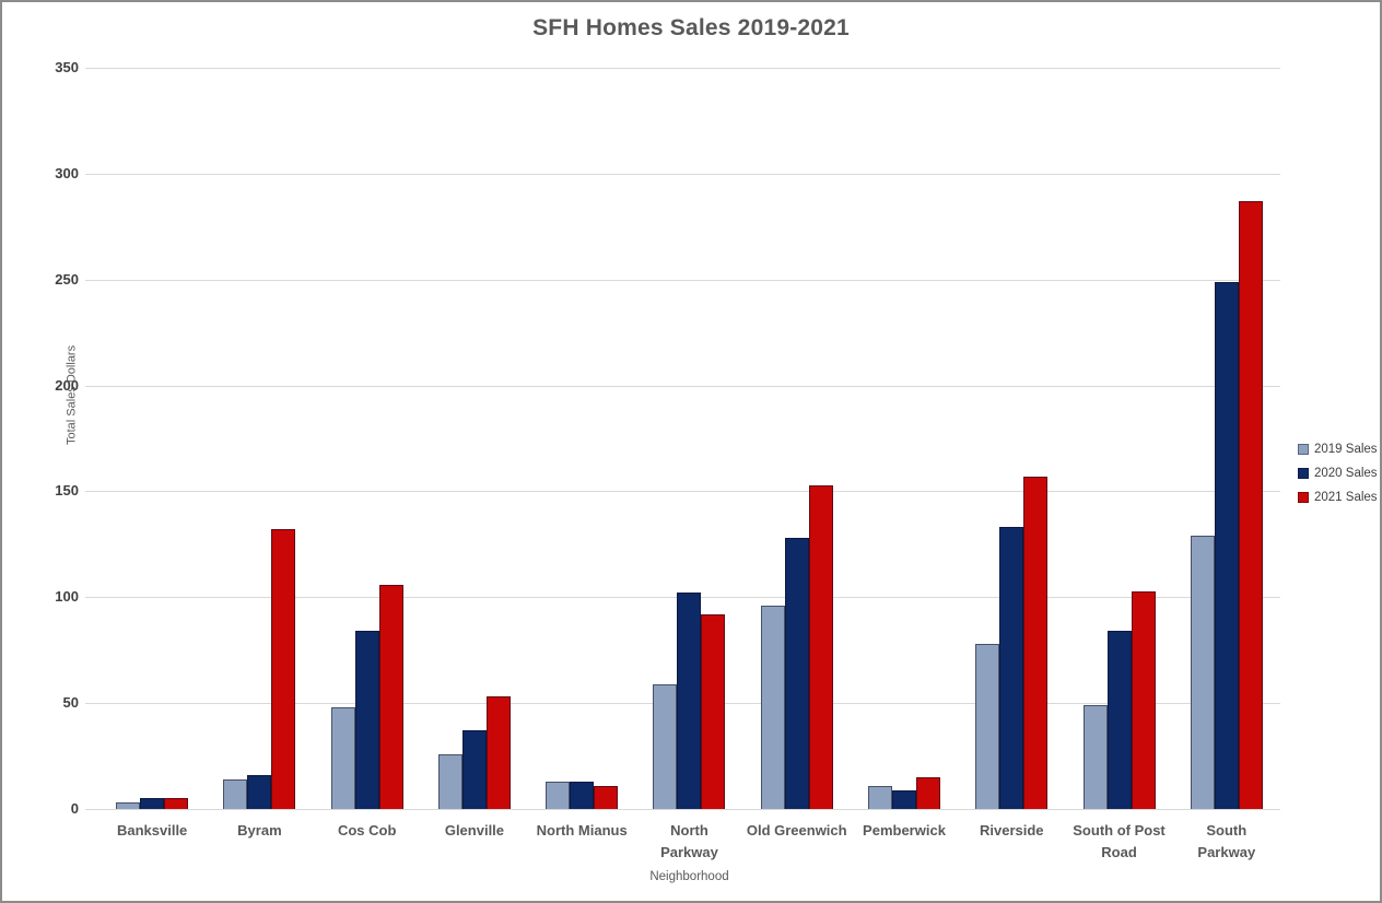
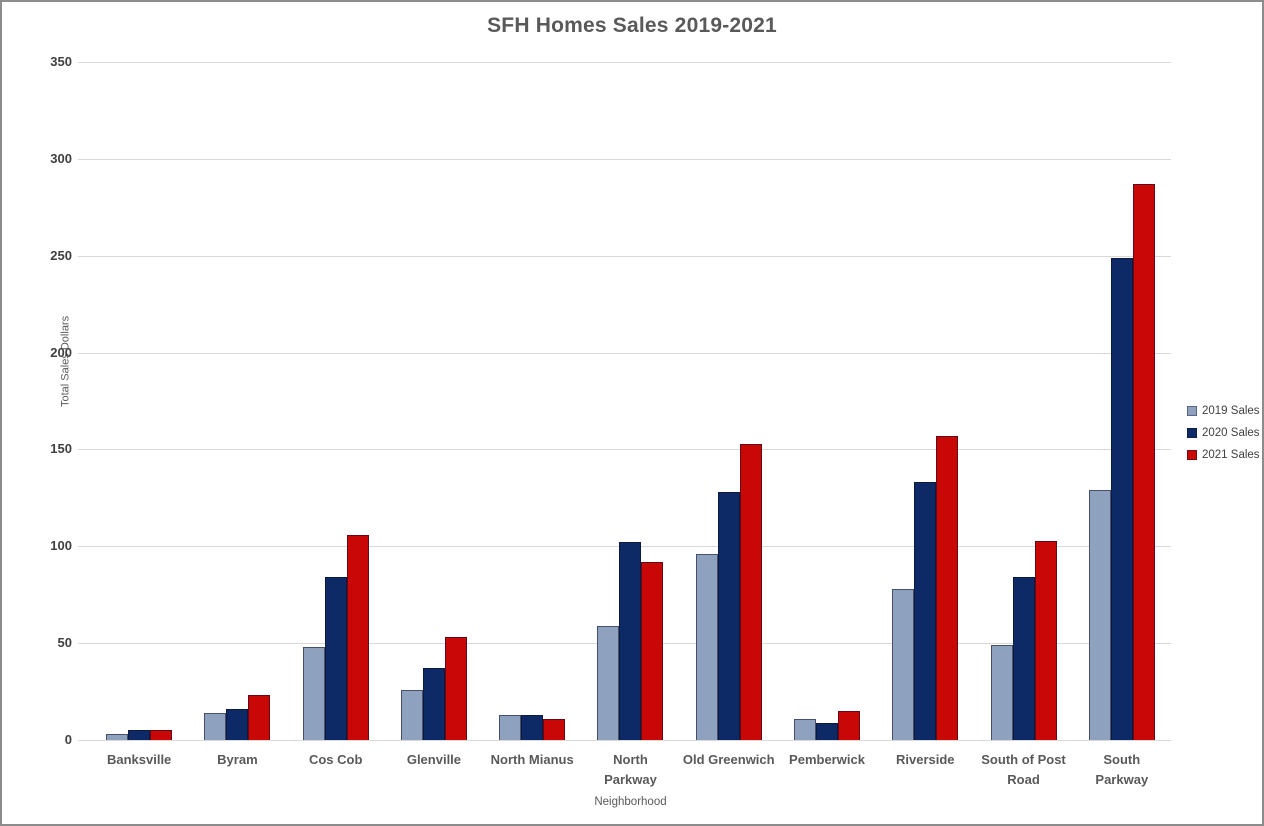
2021 Sales/Byram: 132 -> 23
